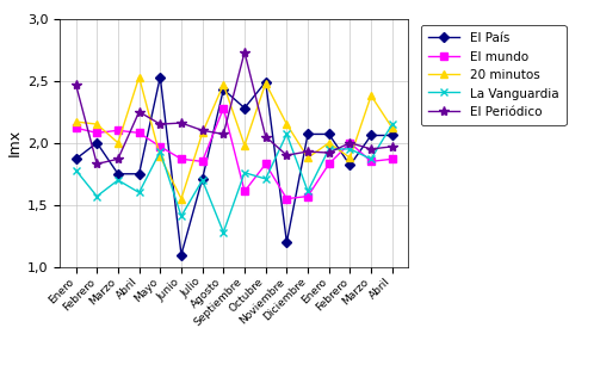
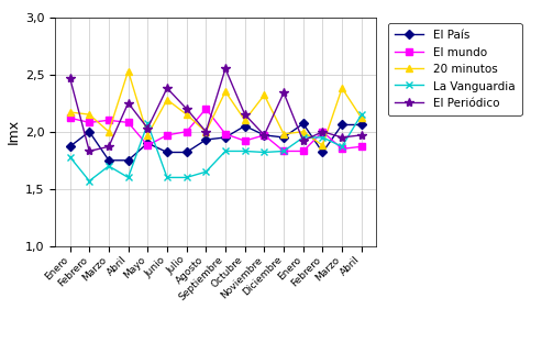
El País/Mayo: 2,53 -> 1,90
El mundo/Mayo: 1,97 -> 1,88
20 minutos/Mayo: 1,89 -> 1,97
La Vanguardia/Mayo: 1,93 -> 2,07
El Periódico/Mayo: 2,15 -> 2,03
El País/Junio: 1,10 -> 1,82
El mundo/Junio: 1,87 -> 1,97
20 minutos/Junio: 1,55 -> 2,28
La Vanguardia/Junio: 1,41 -> 1,60
El Periódico/Junio: 2,16 -> 2,38
El País/Julio: 1,71 -> 1,82
El mundo/Julio: 1,85 -> 2,00
20 minutos/Julio: 2,08 -> 2,15
La Vanguardia/Julio: 1,70 -> 1,60
El Periódico/Julio: 2,10 -> 2,20
El País/Agosto: 2,43 -> 1,93
El mundo/Agosto: 2,28 -> 2,20
20 minutos/Agosto: 2,47 -> 2,00
La Vanguardia/Agosto: 1,28 -> 1,65
El Periódico/Agosto: 2,07 -> 2,00
El País/Septiembre: 2,28 -> 1,95
El mundo/Septiembre: 1,61 -> 1,98
20 minutos/Septiembre: 1,98 -> 2,35
La Vanguardia/Septiembre: 1,76 -> 1,83
El Periódico/Septiembre: 2,73 -> 2,55
El País/Octubre: 2,49 -> 2,05
El mundo/Octubre: 1,83 -> 1,92
20 minutos/Octubre: 2,48 -> 2,10
La Vanguardia/Octubre: 1,71 -> 1,83
El Periódico/Octubre: 2,05 -> 2,15
El País/Noviembre: 1,20 -> 1,97
El mundo/Noviembre: 1,55 -> 1,97
20 minutos/Noviembre: 2,15 -> 2,32
La Vanguardia/Noviembre: 2,07 -> 1,82
El Periódico/Noviembre: 1,90 -> 1,97
El País/Diciembre: 2,07 -> 1,95
El mundo/Diciembre: 1,57 -> 1,83
20 minutos/Diciembre: 1,88 -> 1,98
La Vanguardia/Diciembre: 1,61 -> 1,83
El Periódico/Diciembre: 1,93 -> 2,34
